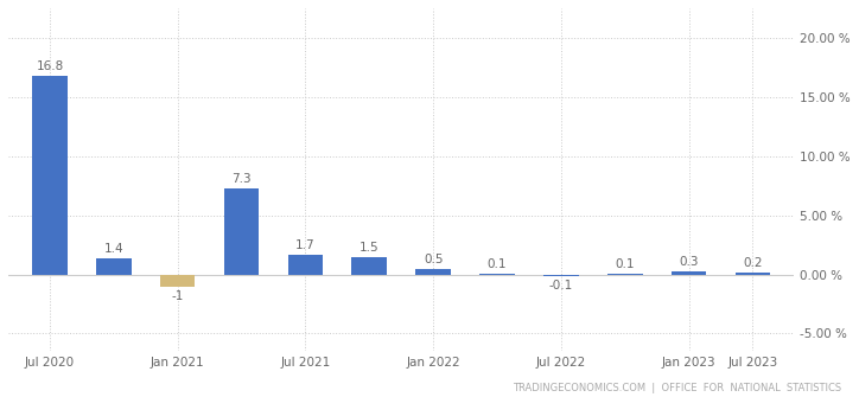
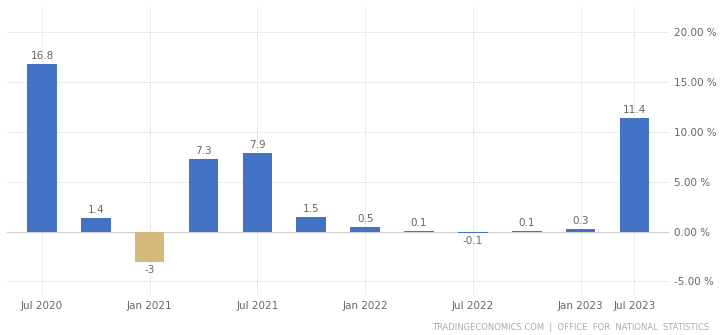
Jan 2021: -1 -> -3
Jul 2021: 1.7 -> 7.9
Jul 2023: 0.2 -> 11.4
